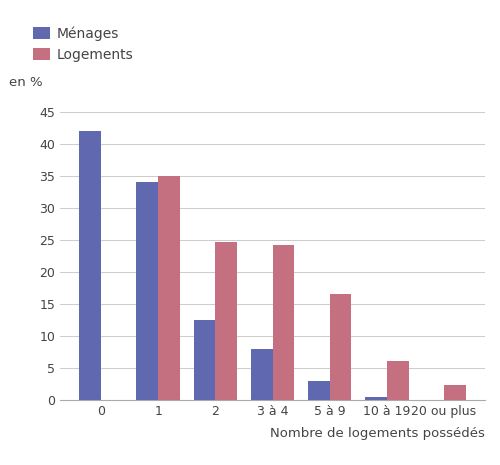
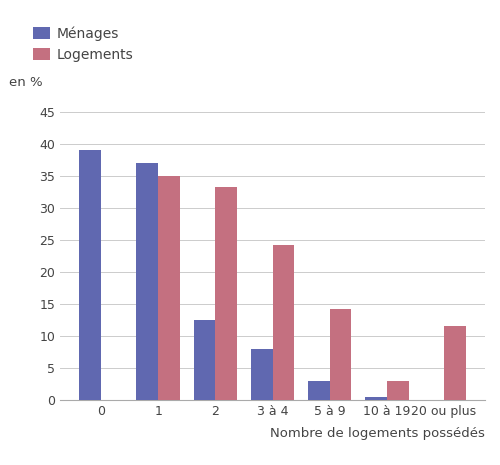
Ménages/0: 42.0 -> 39.0
Ménages/1: 34.0 -> 37.0
Logements/2: 24.7 -> 33.2
Logements/5 à 9: 16.5 -> 14.2
Logements/10 à 19: 6.0 -> 3.0
Logements/20 ou plus: 2.3 -> 11.6
